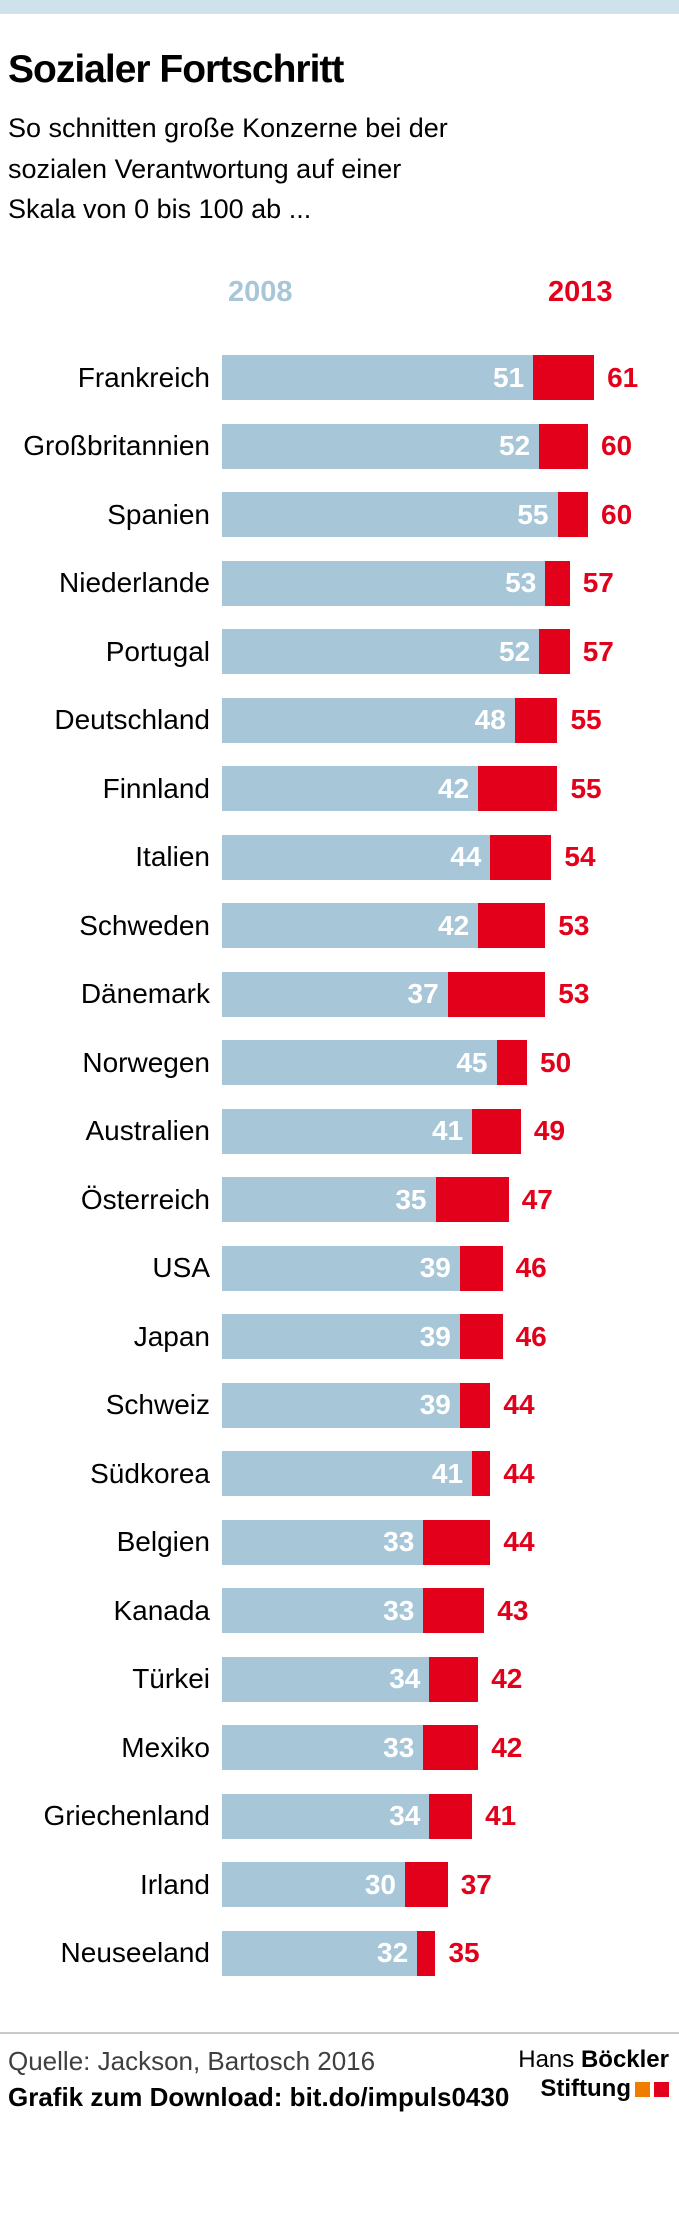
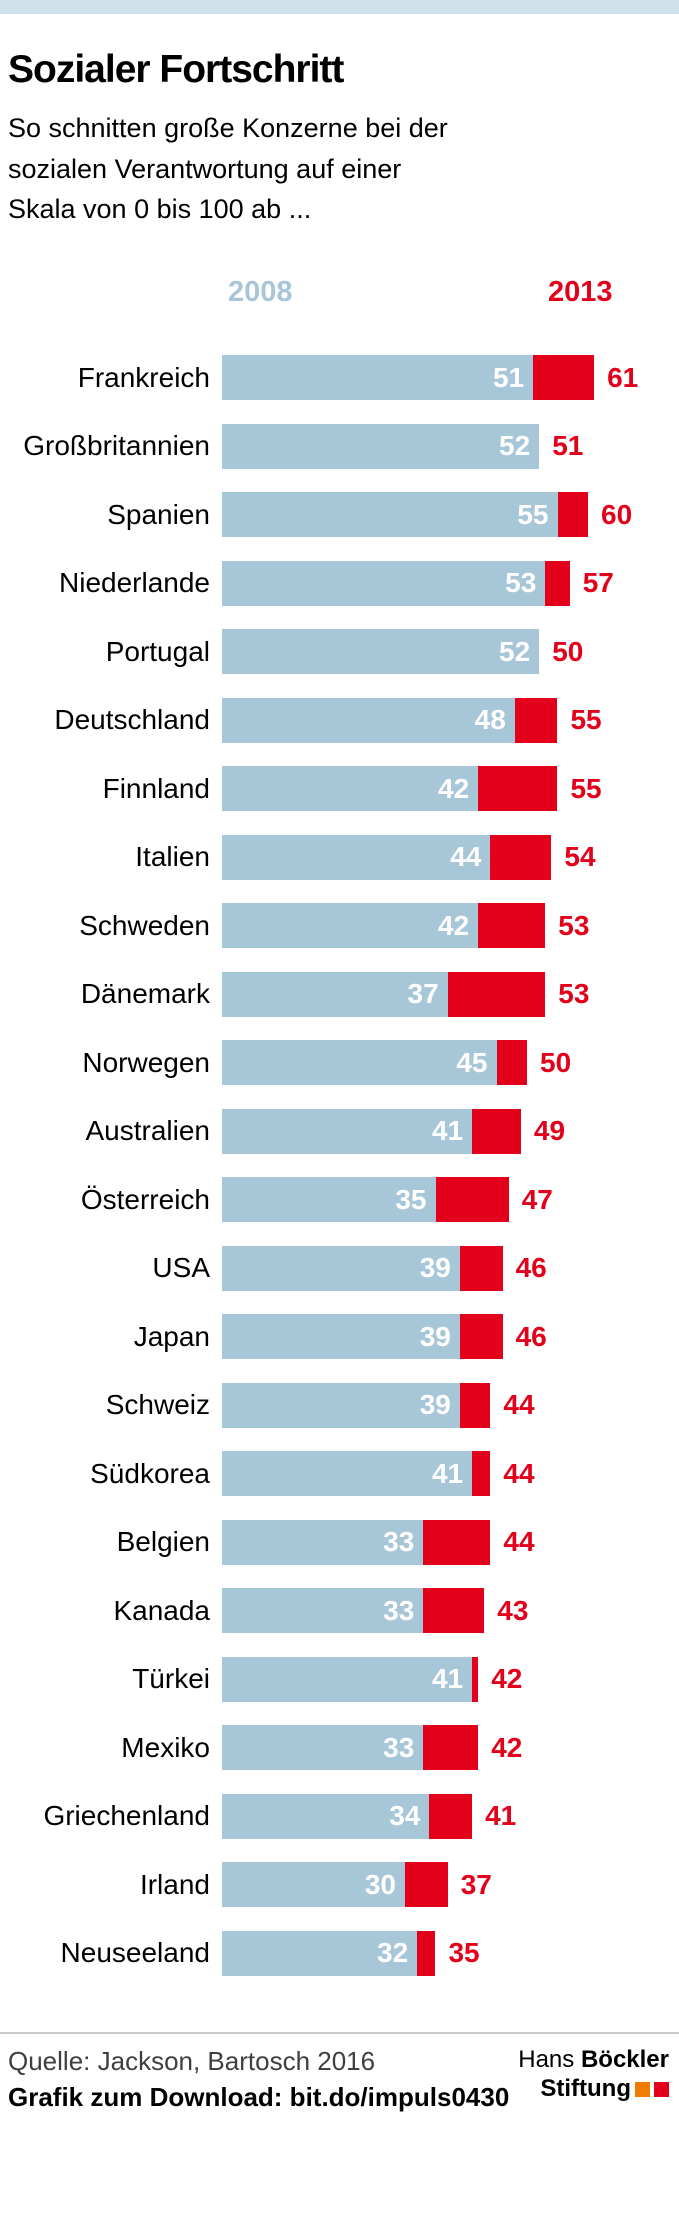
2013/Großbritannien: 60 -> 51
2013/Portugal: 57 -> 50
2008/Türkei: 34 -> 41
